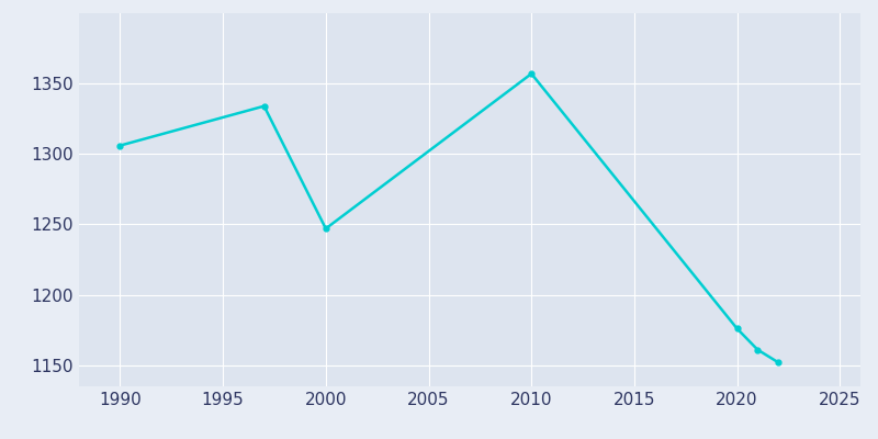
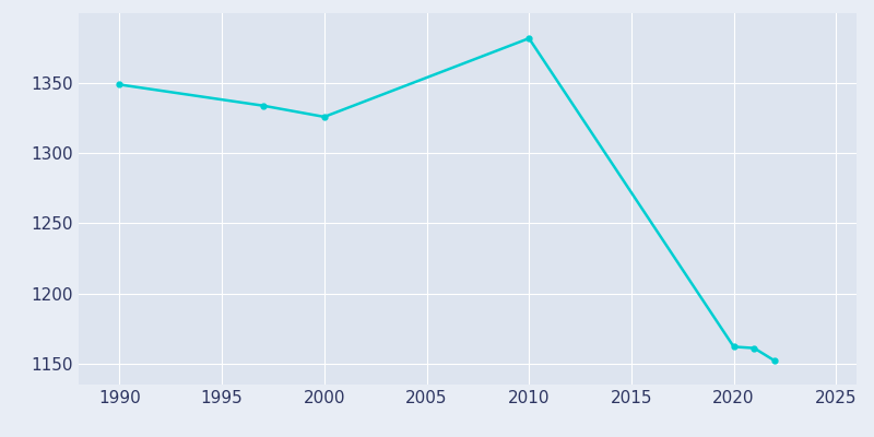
1990: 1306 -> 1349
2000: 1247 -> 1326
2010: 1357 -> 1382
2020: 1176 -> 1162
